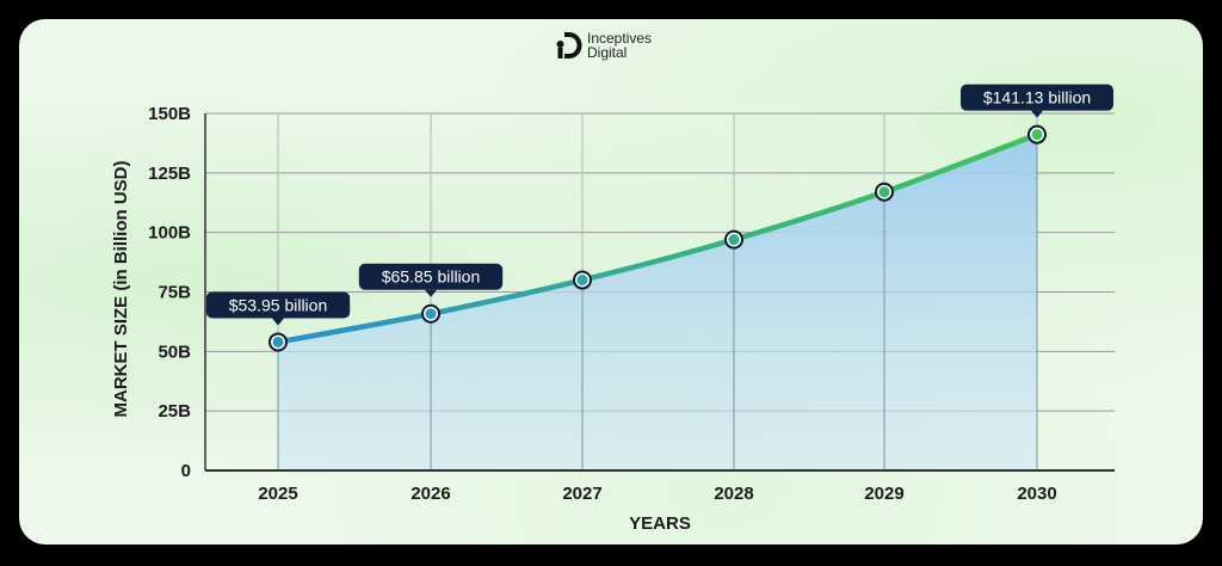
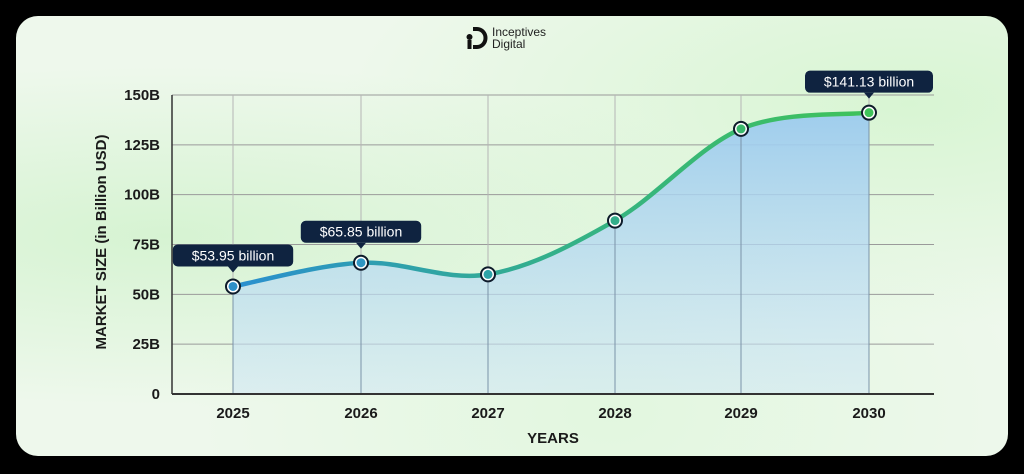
2027: 80B -> 60B
2028: 97B -> 87B
2029: 117B -> 133B
